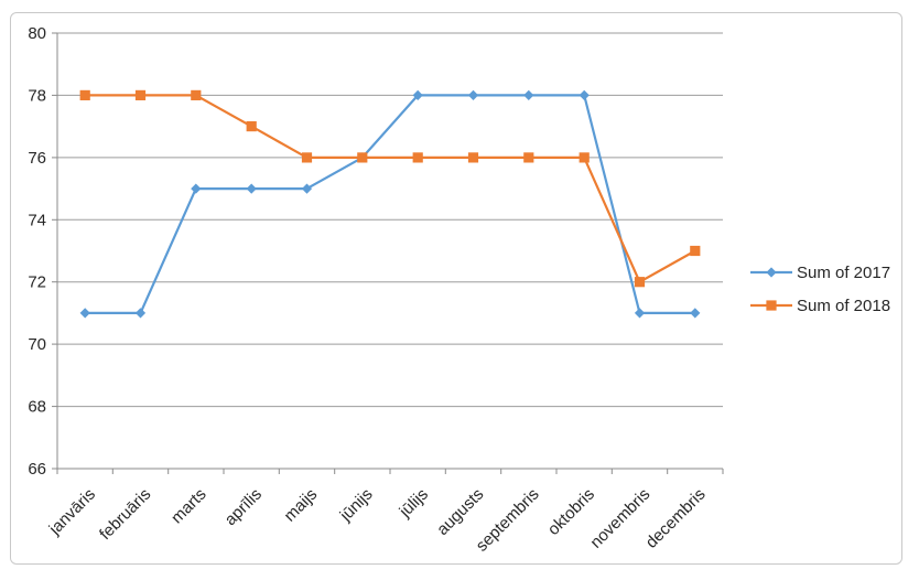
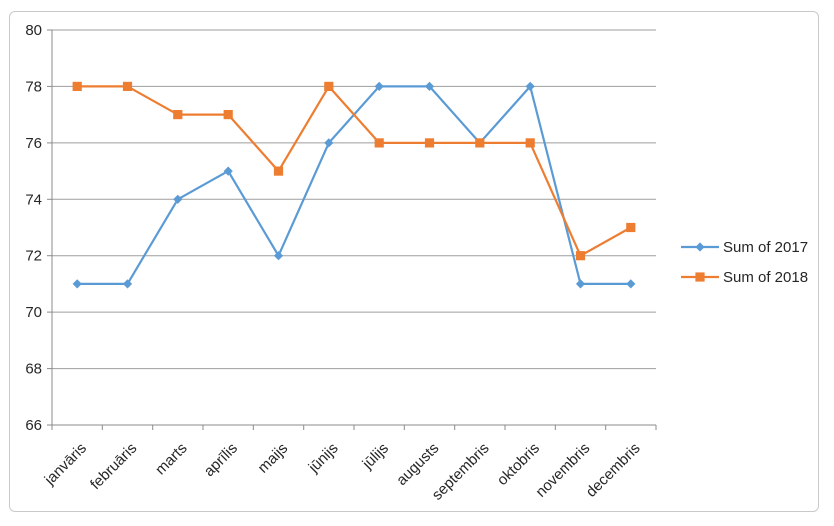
Sum of 2017/marts: 75 -> 74
Sum of 2018/marts: 78 -> 77
Sum of 2017/maijs: 75 -> 72
Sum of 2018/maijs: 76 -> 75
Sum of 2018/jūnijs: 76 -> 78
Sum of 2017/septembris: 78 -> 76
